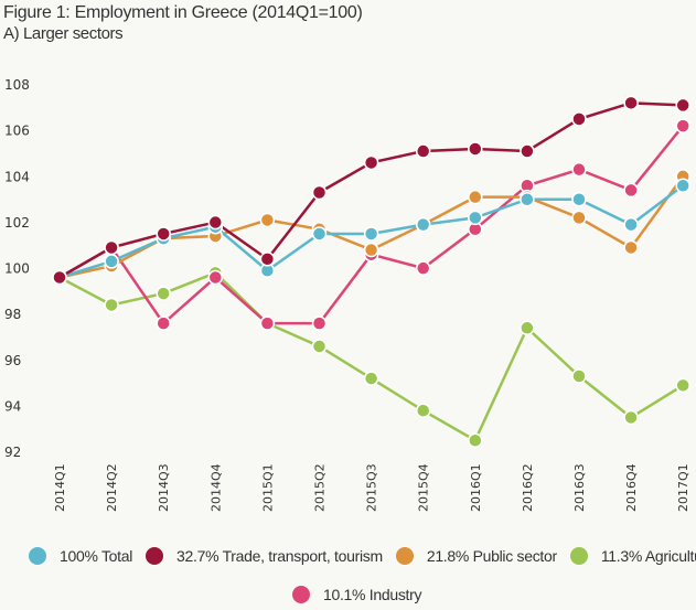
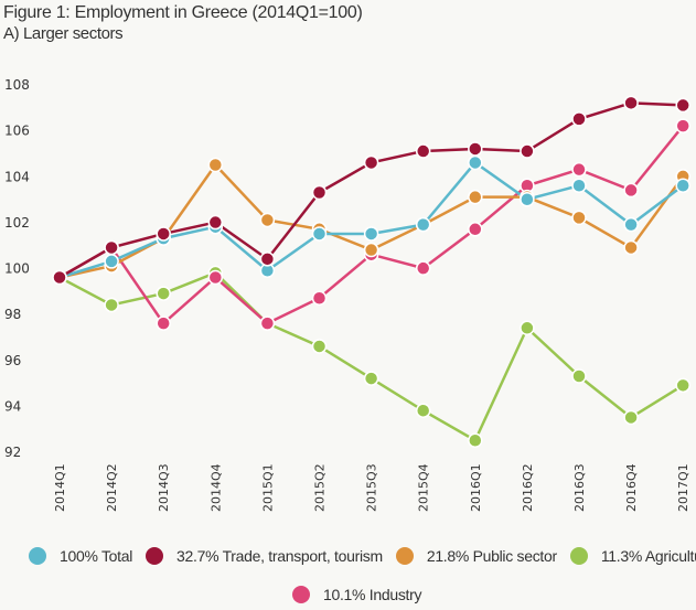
21.8% Public sector/2014Q4: 101.8 -> 104.9
10.1% Industry/2015Q2: 98.0 -> 99.1
100% Total/2016Q1: 102.6 -> 105.0
100% Total/2016Q3: 103.4 -> 104.0
